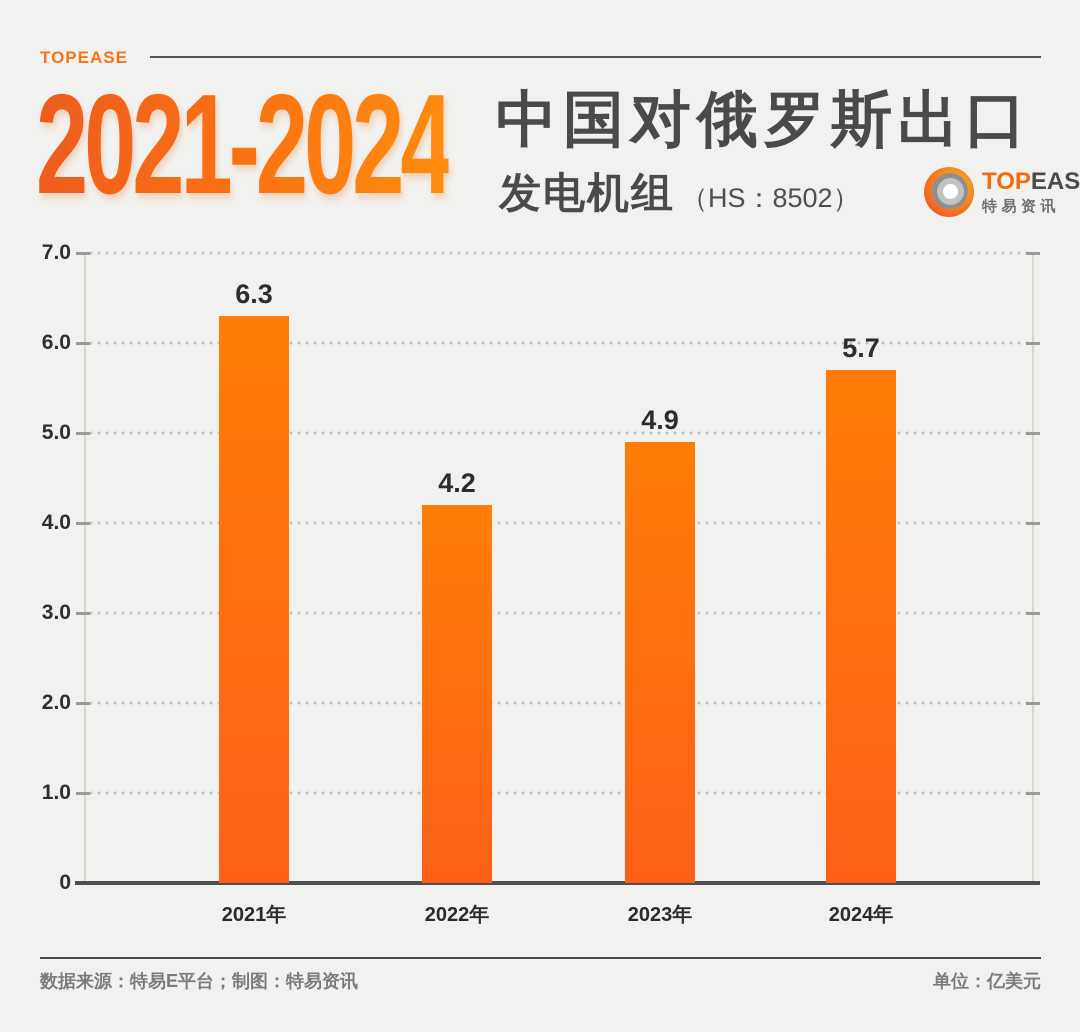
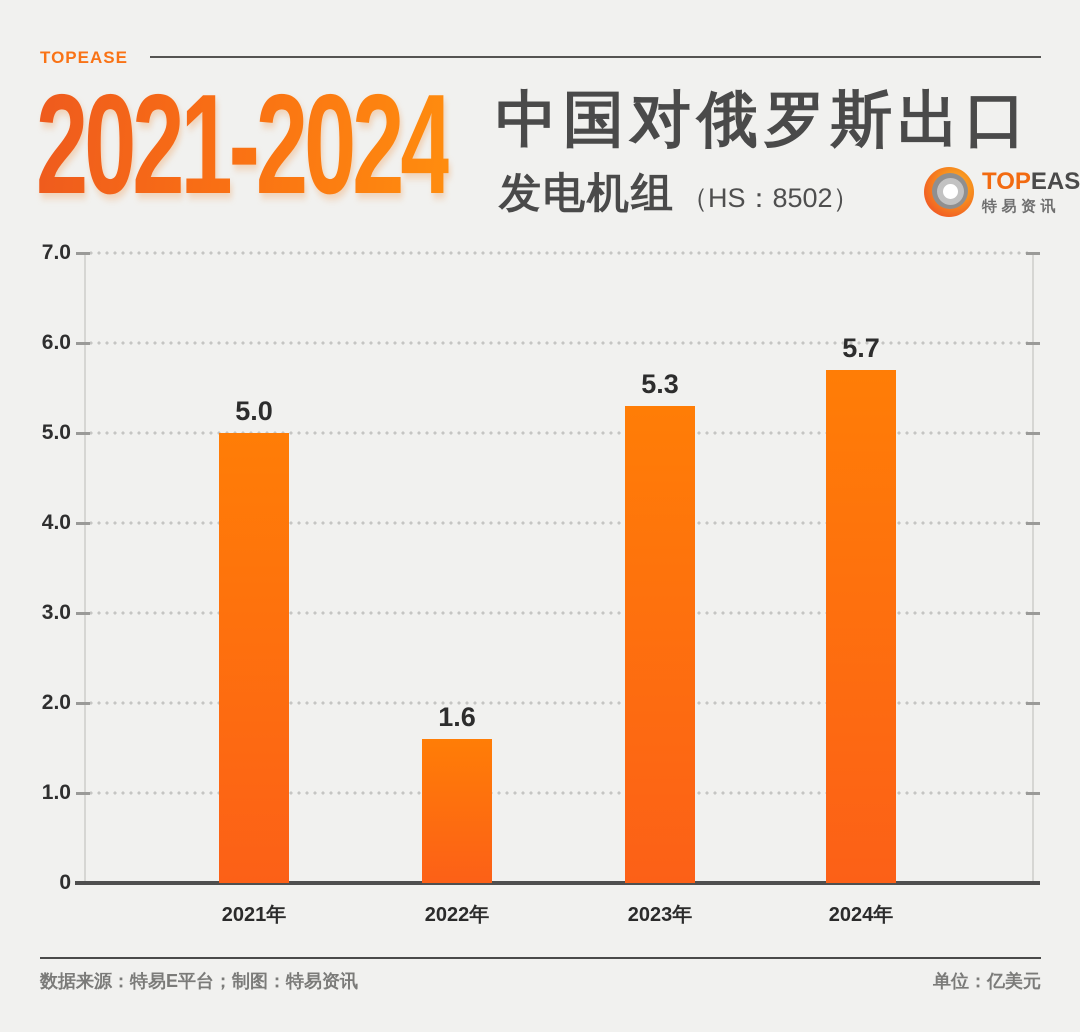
2021年: 6.3 -> 5.0
2022年: 4.2 -> 1.6
2023年: 4.9 -> 5.3
